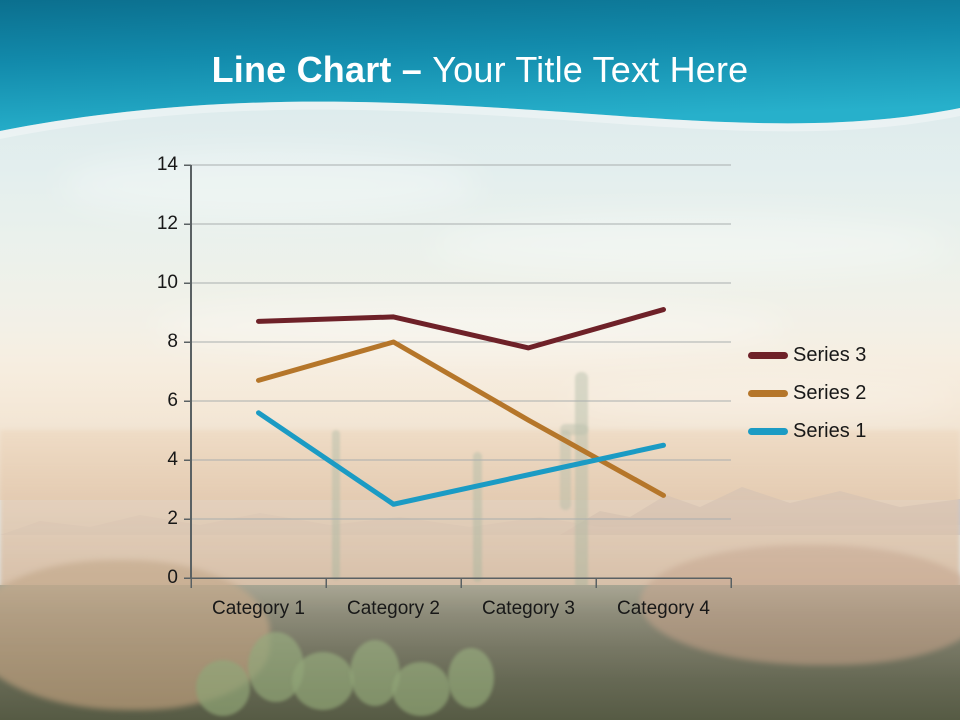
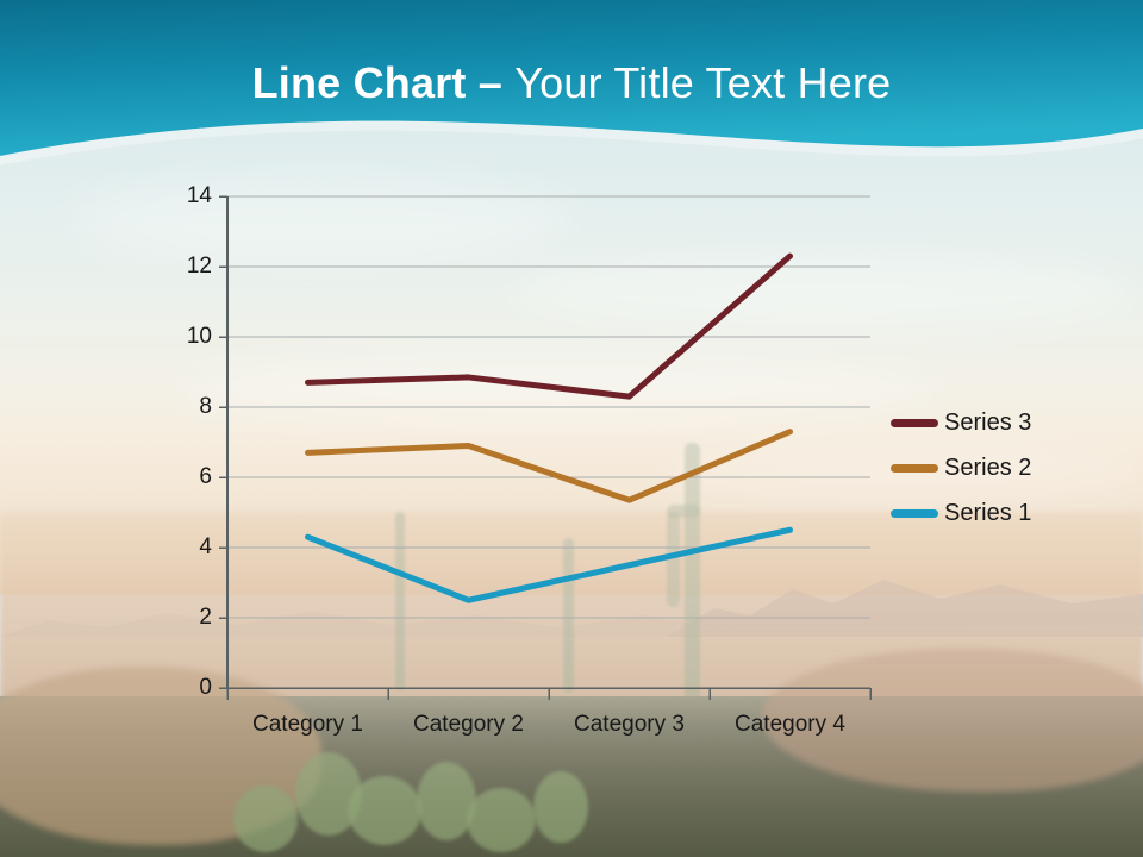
Series 1/Category 1: 5.6 -> 4.3
Series 2/Category 2: 8.0 -> 6.9
Series 3/Category 3: 7.8 -> 8.3
Series 3/Category 4: 9.1 -> 12.3
Series 2/Category 4: 2.8 -> 7.3
